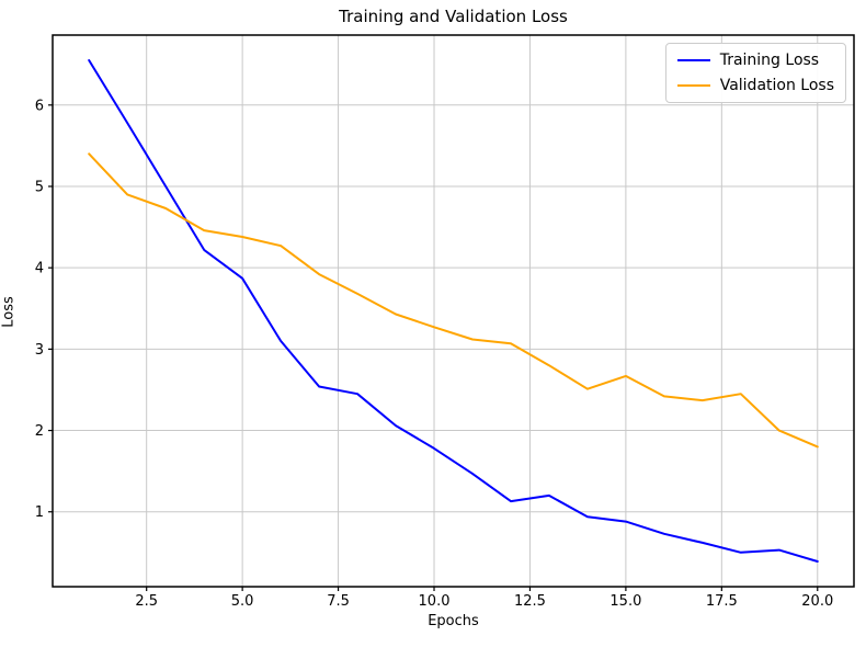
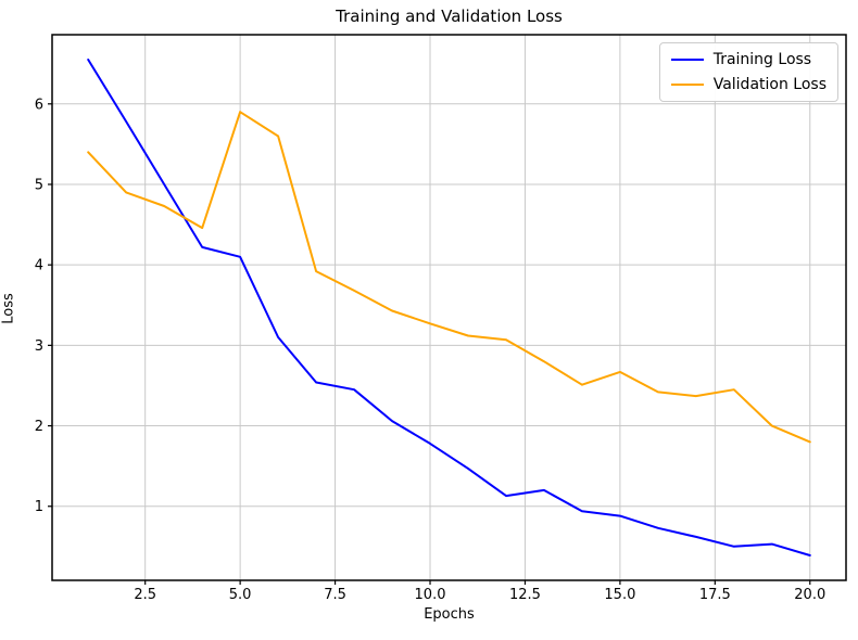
Training Loss/5: 3.9 -> 4.1
Validation Loss/5: 4.4 -> 5.9
Validation Loss/6: 4.3 -> 5.6
